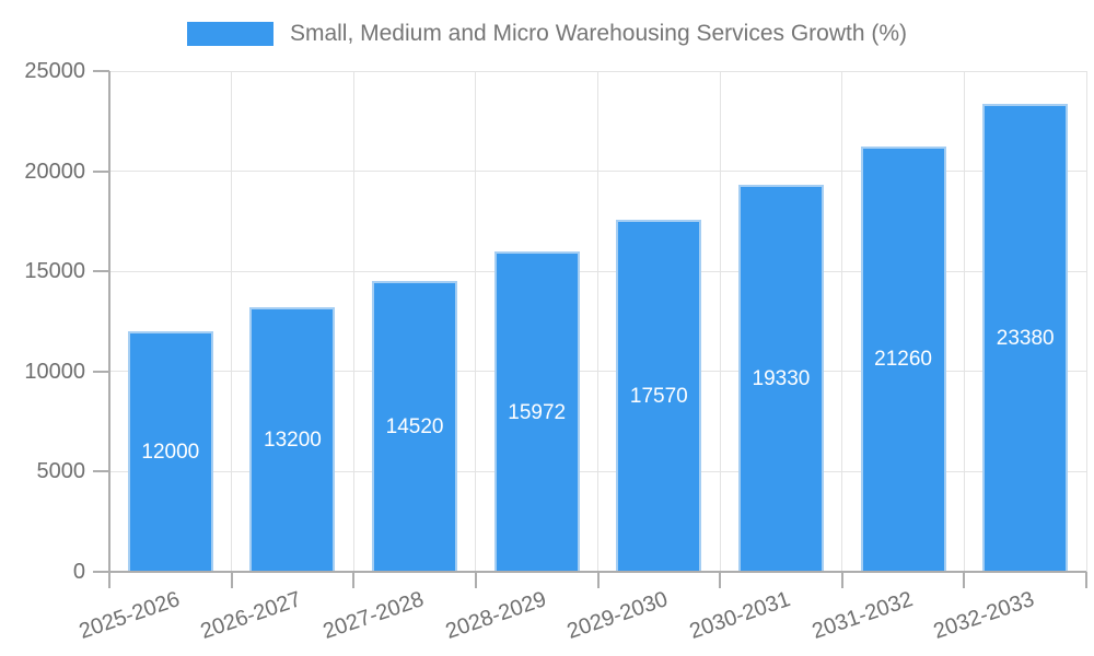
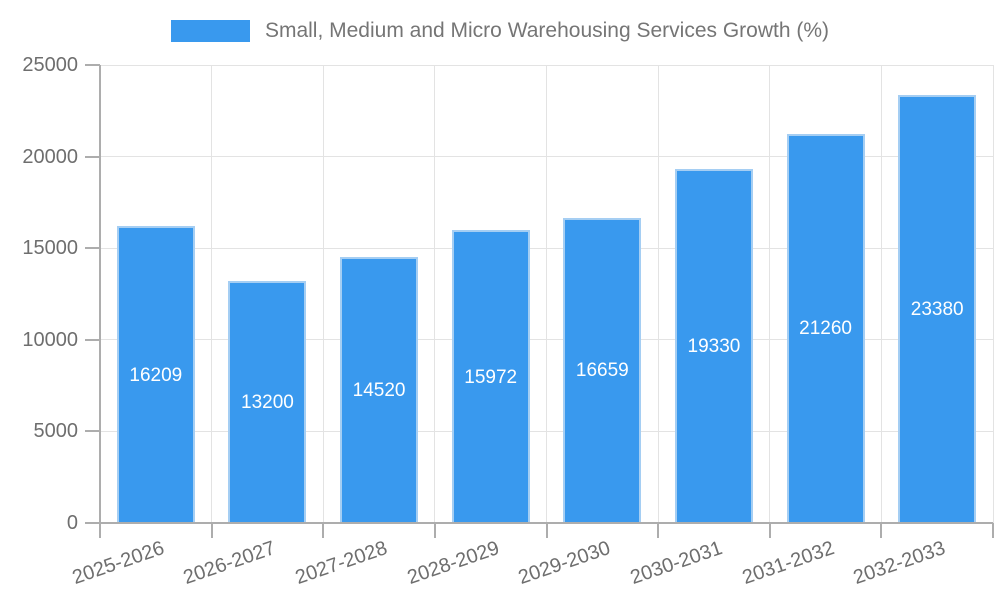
2025-2026: 12000 -> 16209
2029-2030: 17570 -> 16659
